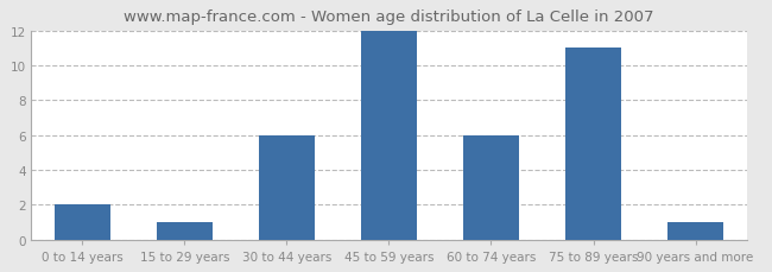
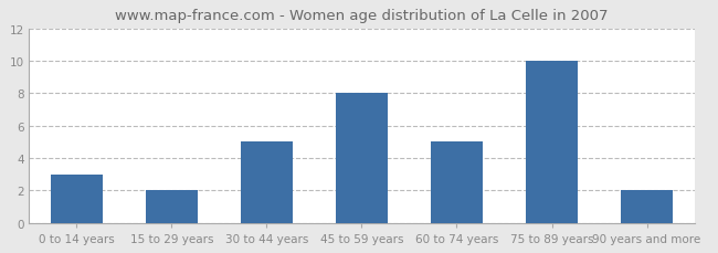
0 to 14 years: 2 -> 3
15 to 29 years: 1 -> 2
30 to 44 years: 6 -> 5
45 to 59 years: 12 -> 8
60 to 74 years: 6 -> 5
75 to 89 years: 11 -> 10
90 years and more: 1 -> 2
